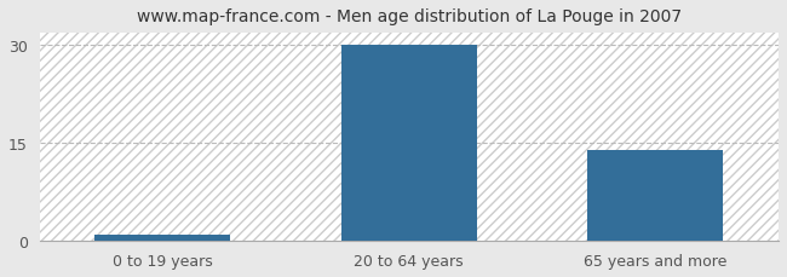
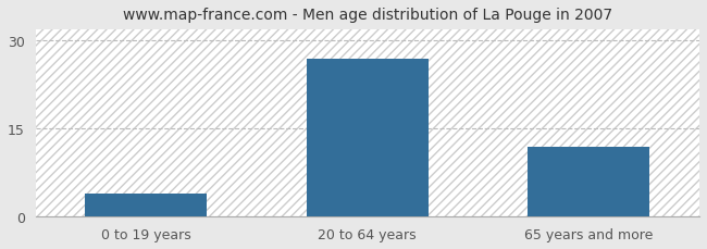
0 to 19 years: 1 -> 4
20 to 64 years: 30 -> 27
65 years and more: 14 -> 12
